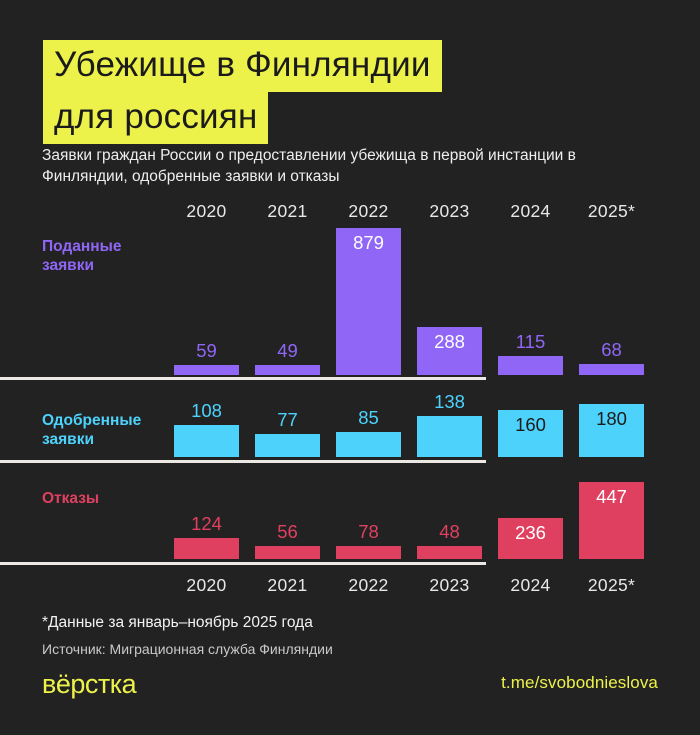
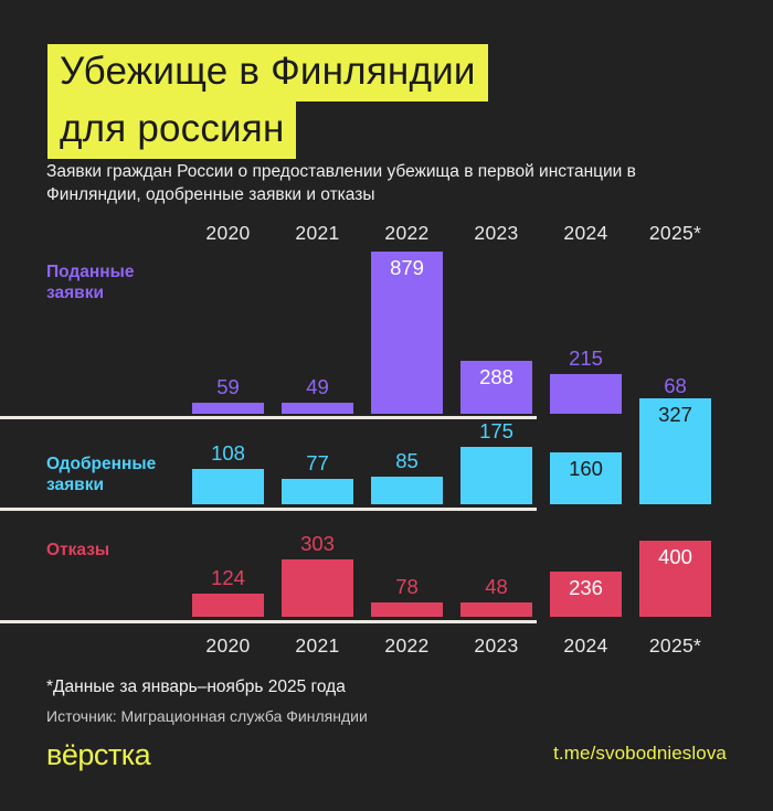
Отказы/2021: 56 -> 303
Одобренные заявки/2023: 138 -> 175
Поданные заявки/2024: 115 -> 215
Одобренные заявки/2025*: 180 -> 327
Отказы/2025*: 447 -> 400
